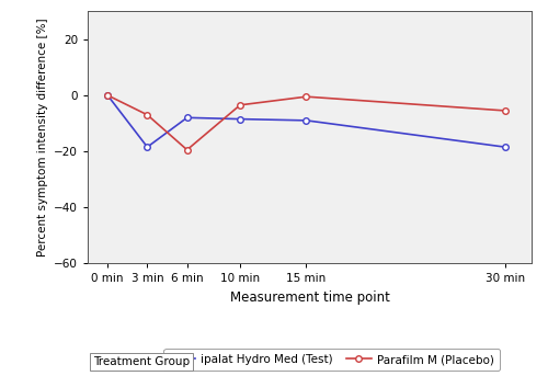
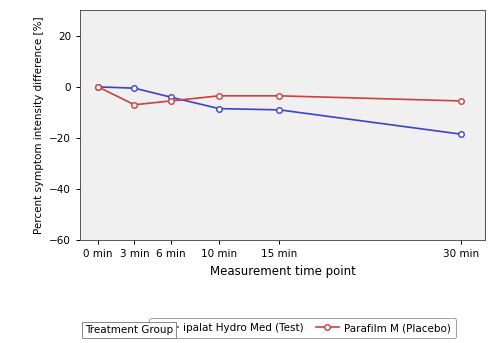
ipalat Hydro Med (Test)/3 min: -18.5 -> -0.5
ipalat Hydro Med (Test)/6 min: -8.0 -> -4.0
Parafilm M (Placebo)/6 min: -19.5 -> -5.5
Parafilm M (Placebo)/15 min: -0.5 -> -3.5
